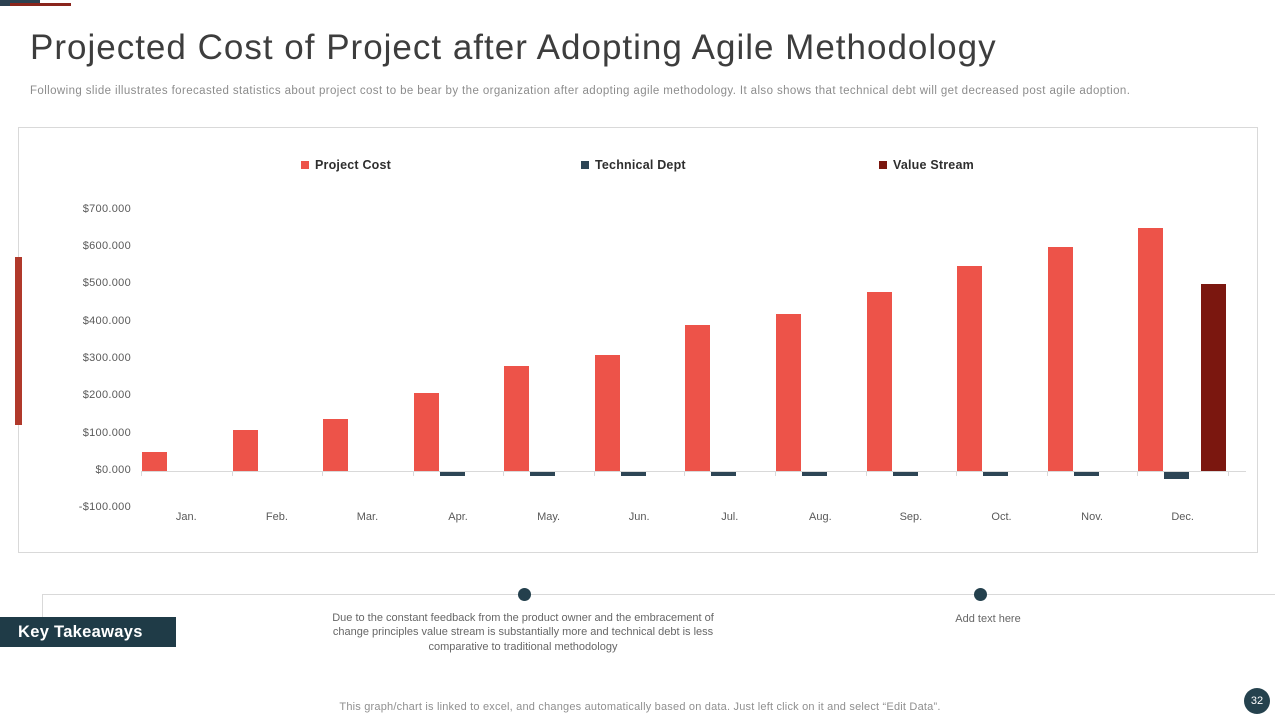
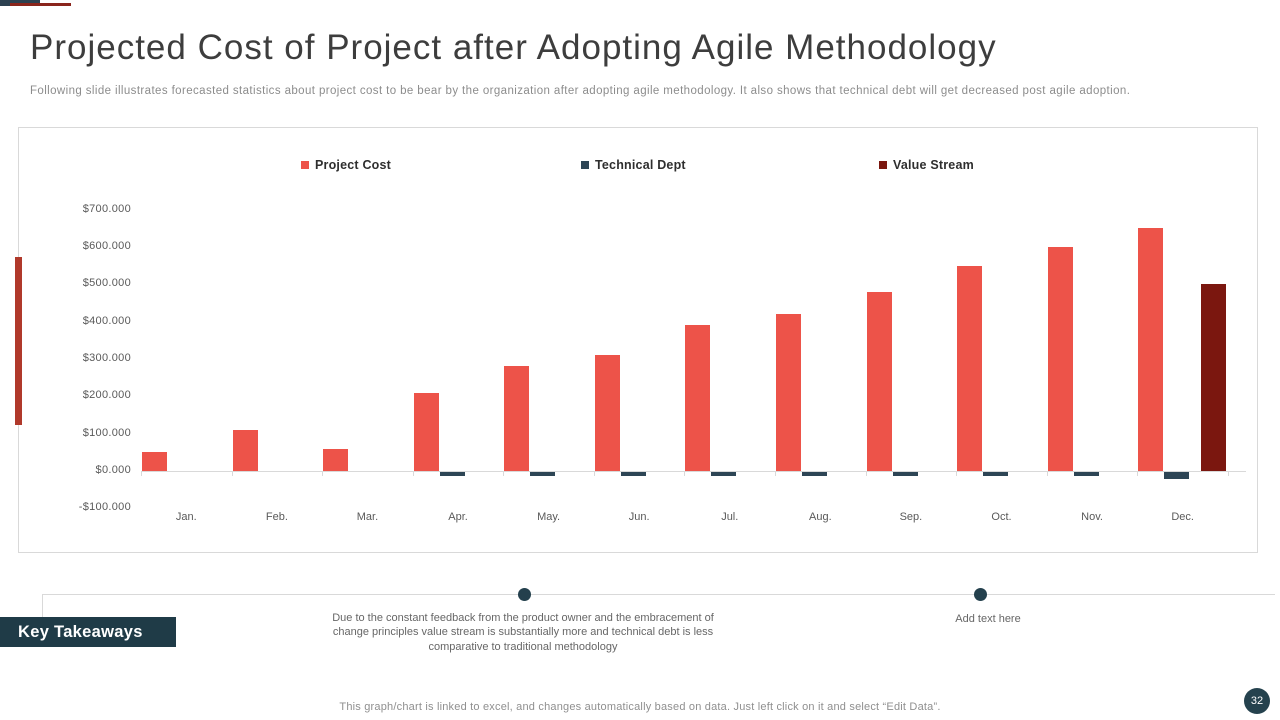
Project Cost/Mar.: $140000 -> $60000
